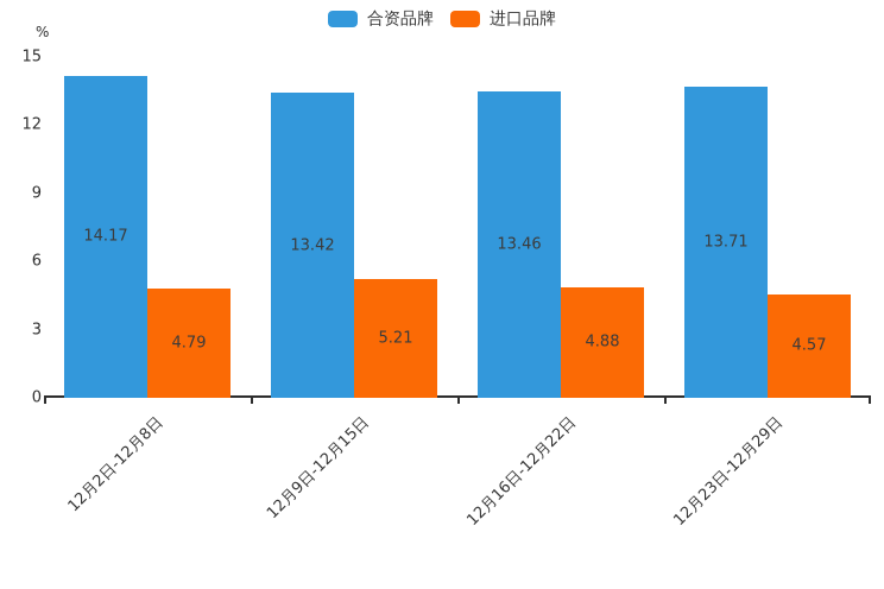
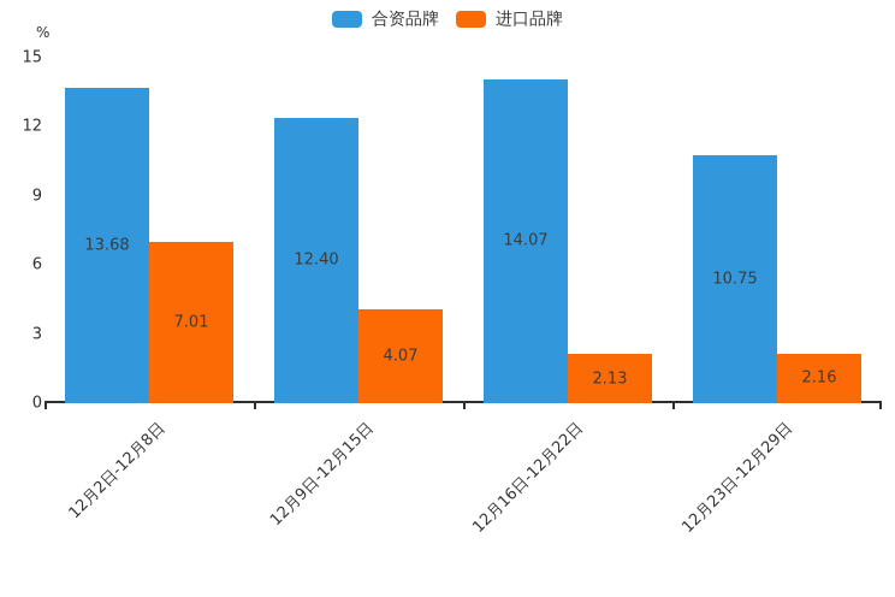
合资品牌/12月2日-12月8日: 14.17 -> 13.68
进口品牌/12月2日-12月8日: 4.79 -> 7.01
合资品牌/12月9日-12月15日: 13.42 -> 12.40
进口品牌/12月9日-12月15日: 5.21 -> 4.07
合资品牌/12月16日-12月22日: 13.46 -> 14.07
进口品牌/12月16日-12月22日: 4.88 -> 2.13
合资品牌/12月23日-12月29日: 13.71 -> 10.75
进口品牌/12月23日-12月29日: 4.57 -> 2.16
